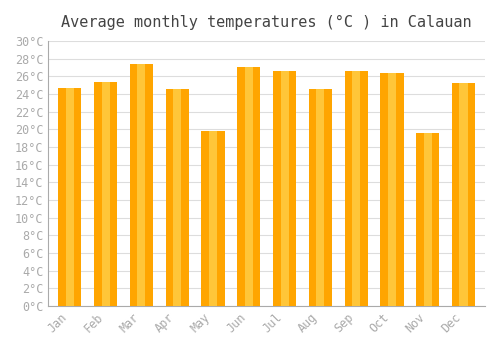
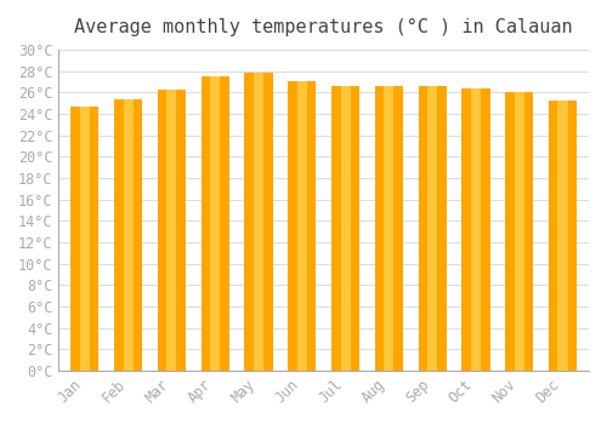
Mar: 27.4°C -> 26.3°C
Apr: 24.6°C -> 27.5°C
May: 19.8°C -> 27.8°C
Aug: 24.6°C -> 26.6°C
Nov: 19.6°C -> 26.0°C
